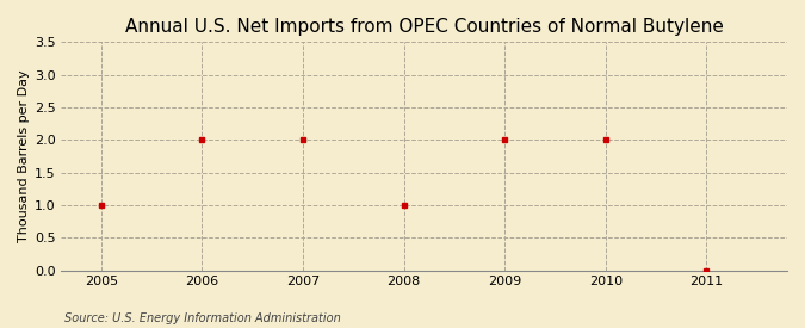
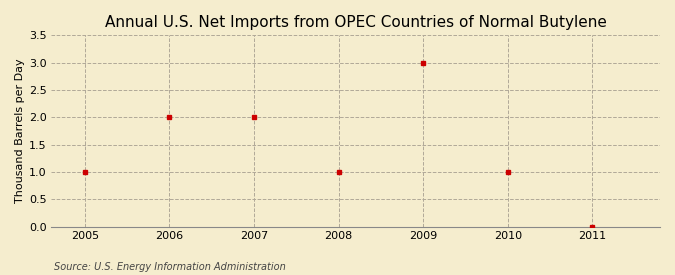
2009: 2 -> 3
2010: 2 -> 1
